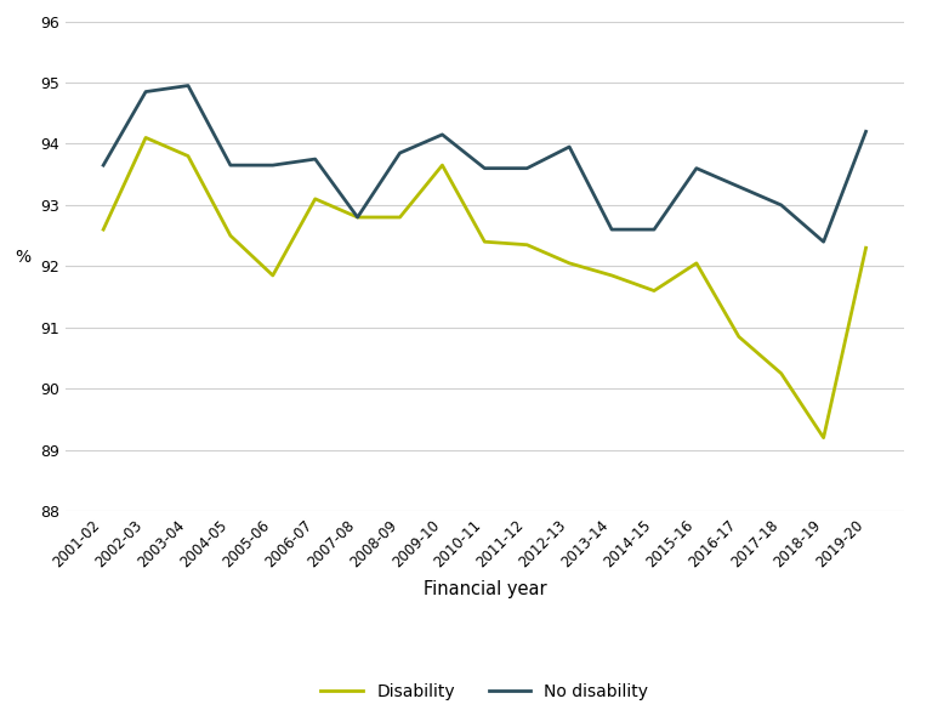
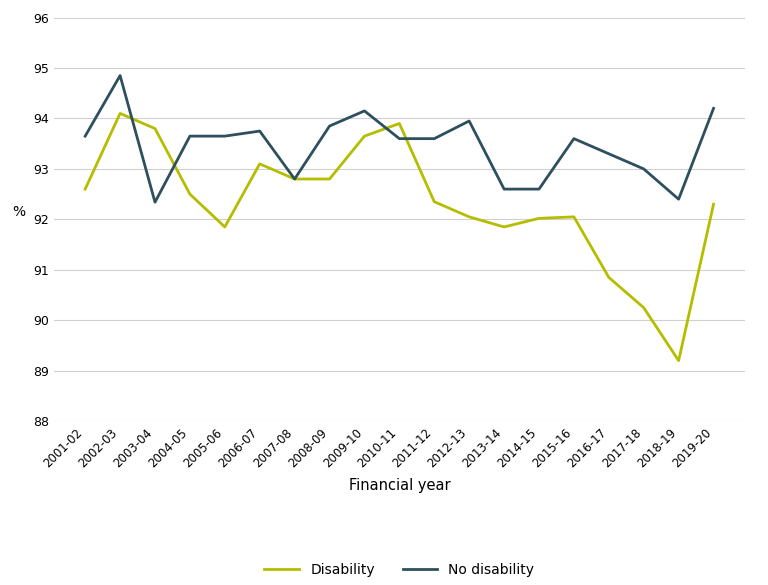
No disability/2003-04: 94.95 -> 92.34
Disability/2010-11: 92.40 -> 93.90
Disability/2014-15: 91.60 -> 92.02
